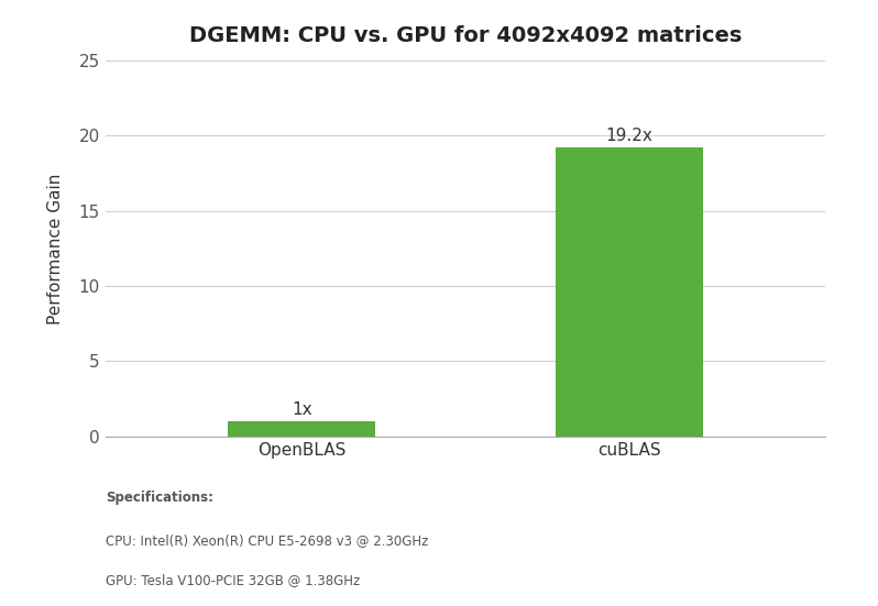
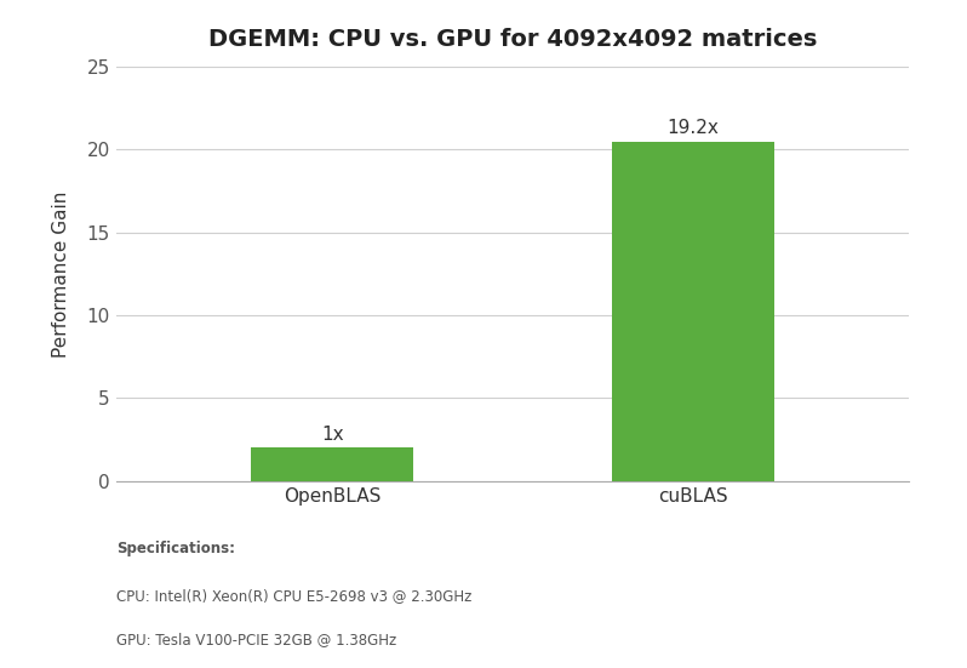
OpenBLAS: 1.0 -> 2.0
cuBLAS: 19.2 -> 20.5
